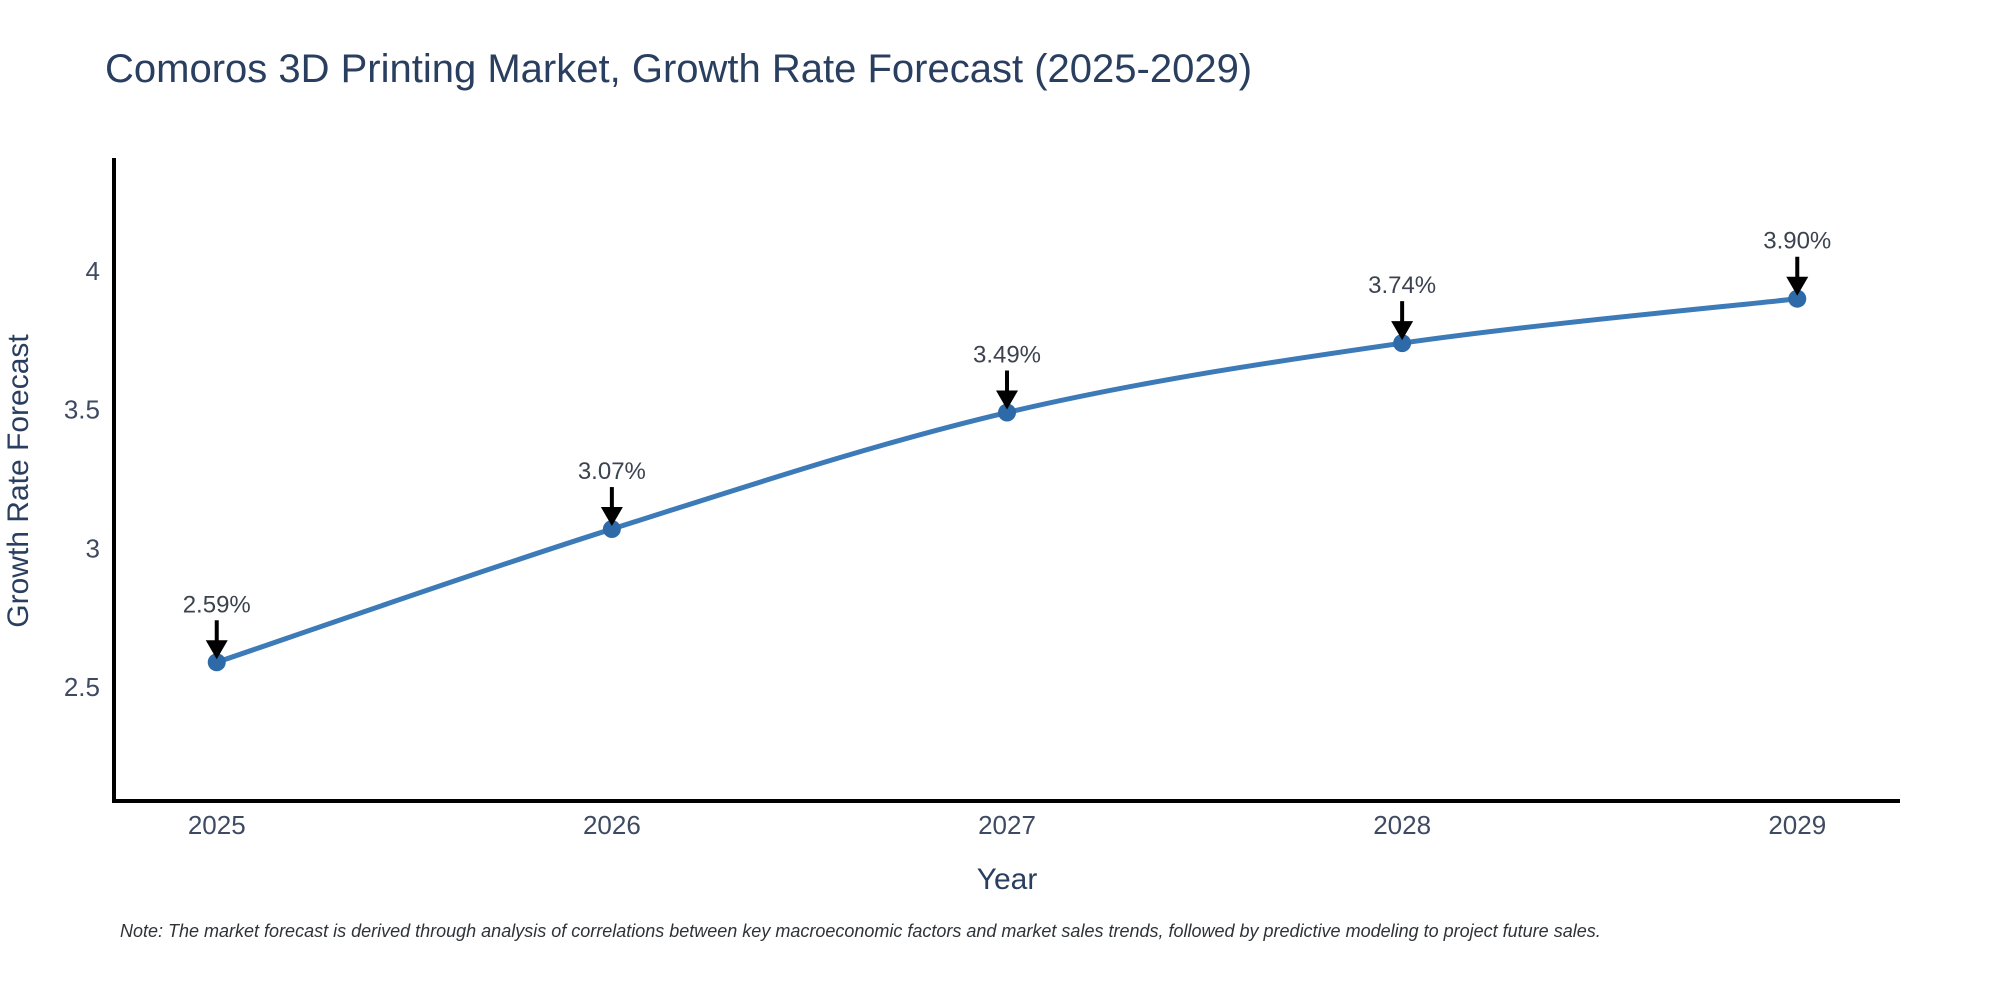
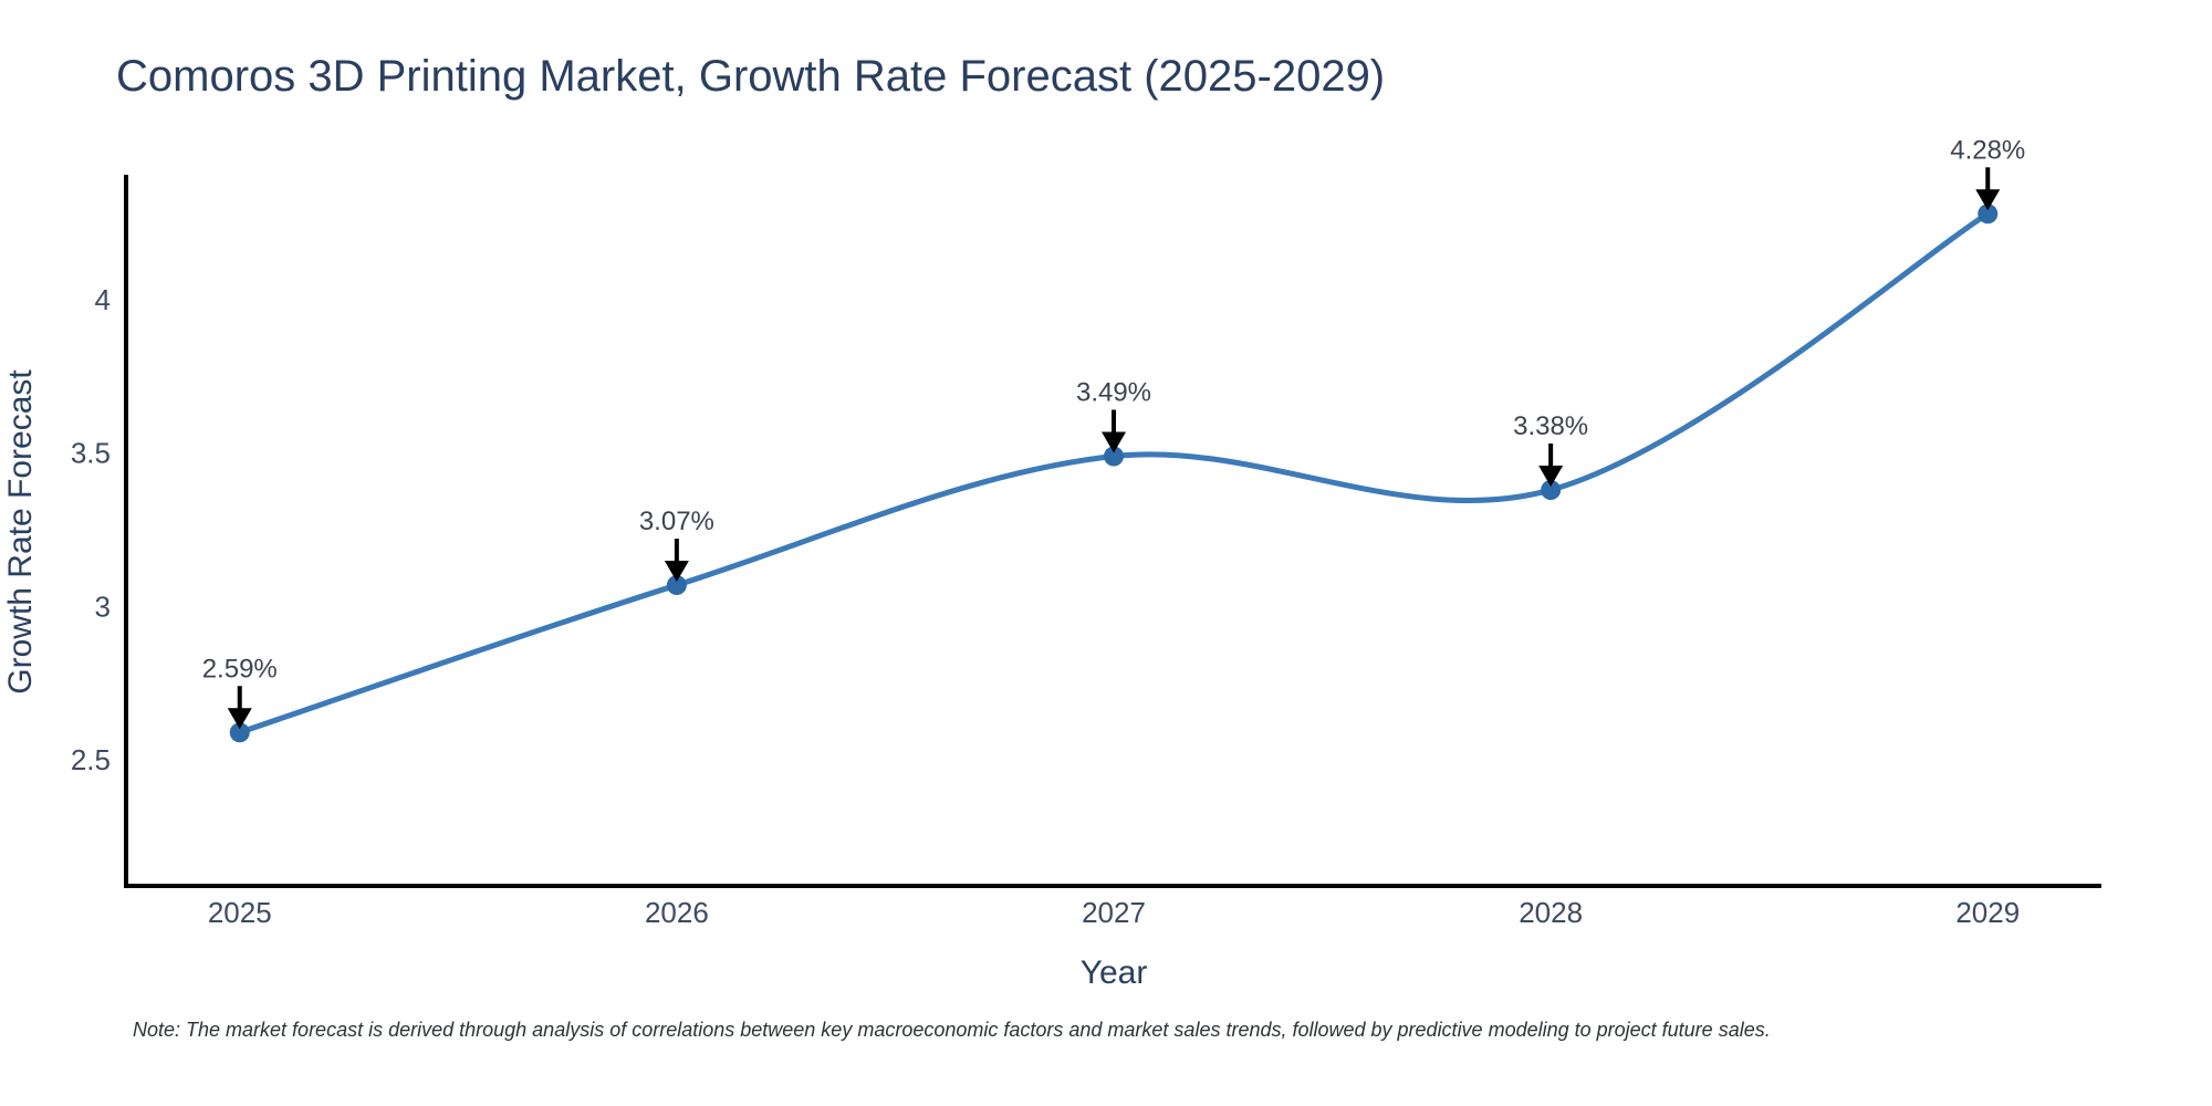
2028: 3.74% -> 3.38%
2029: 3.90% -> 4.28%
